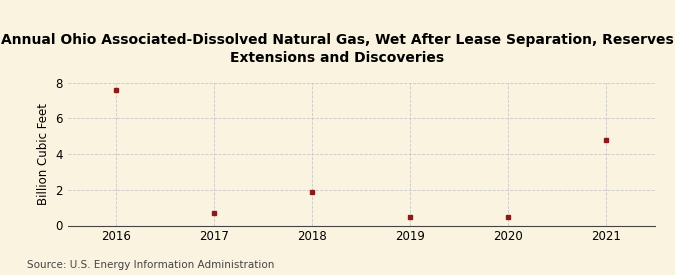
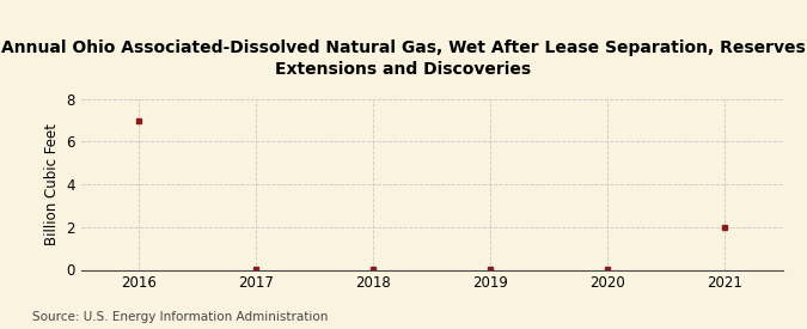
2016: 7.6 -> 7.0
2017: 0.7 -> 0.0
2018: 1.9 -> 0.0
2019: 0.5 -> 0.0
2020: 0.5 -> 0.0
2021: 4.8 -> 2.0
